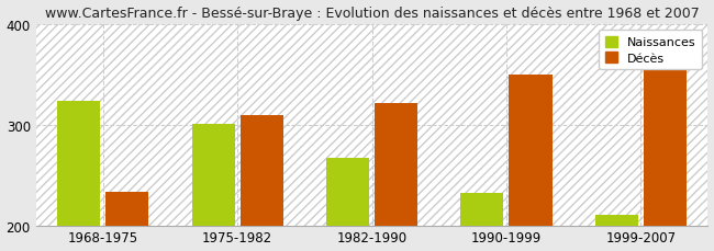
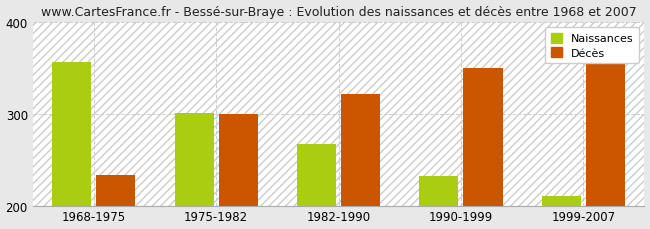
Naissances/1968-1975: 323 -> 356
Décès/1975-1982: 309 -> 300
